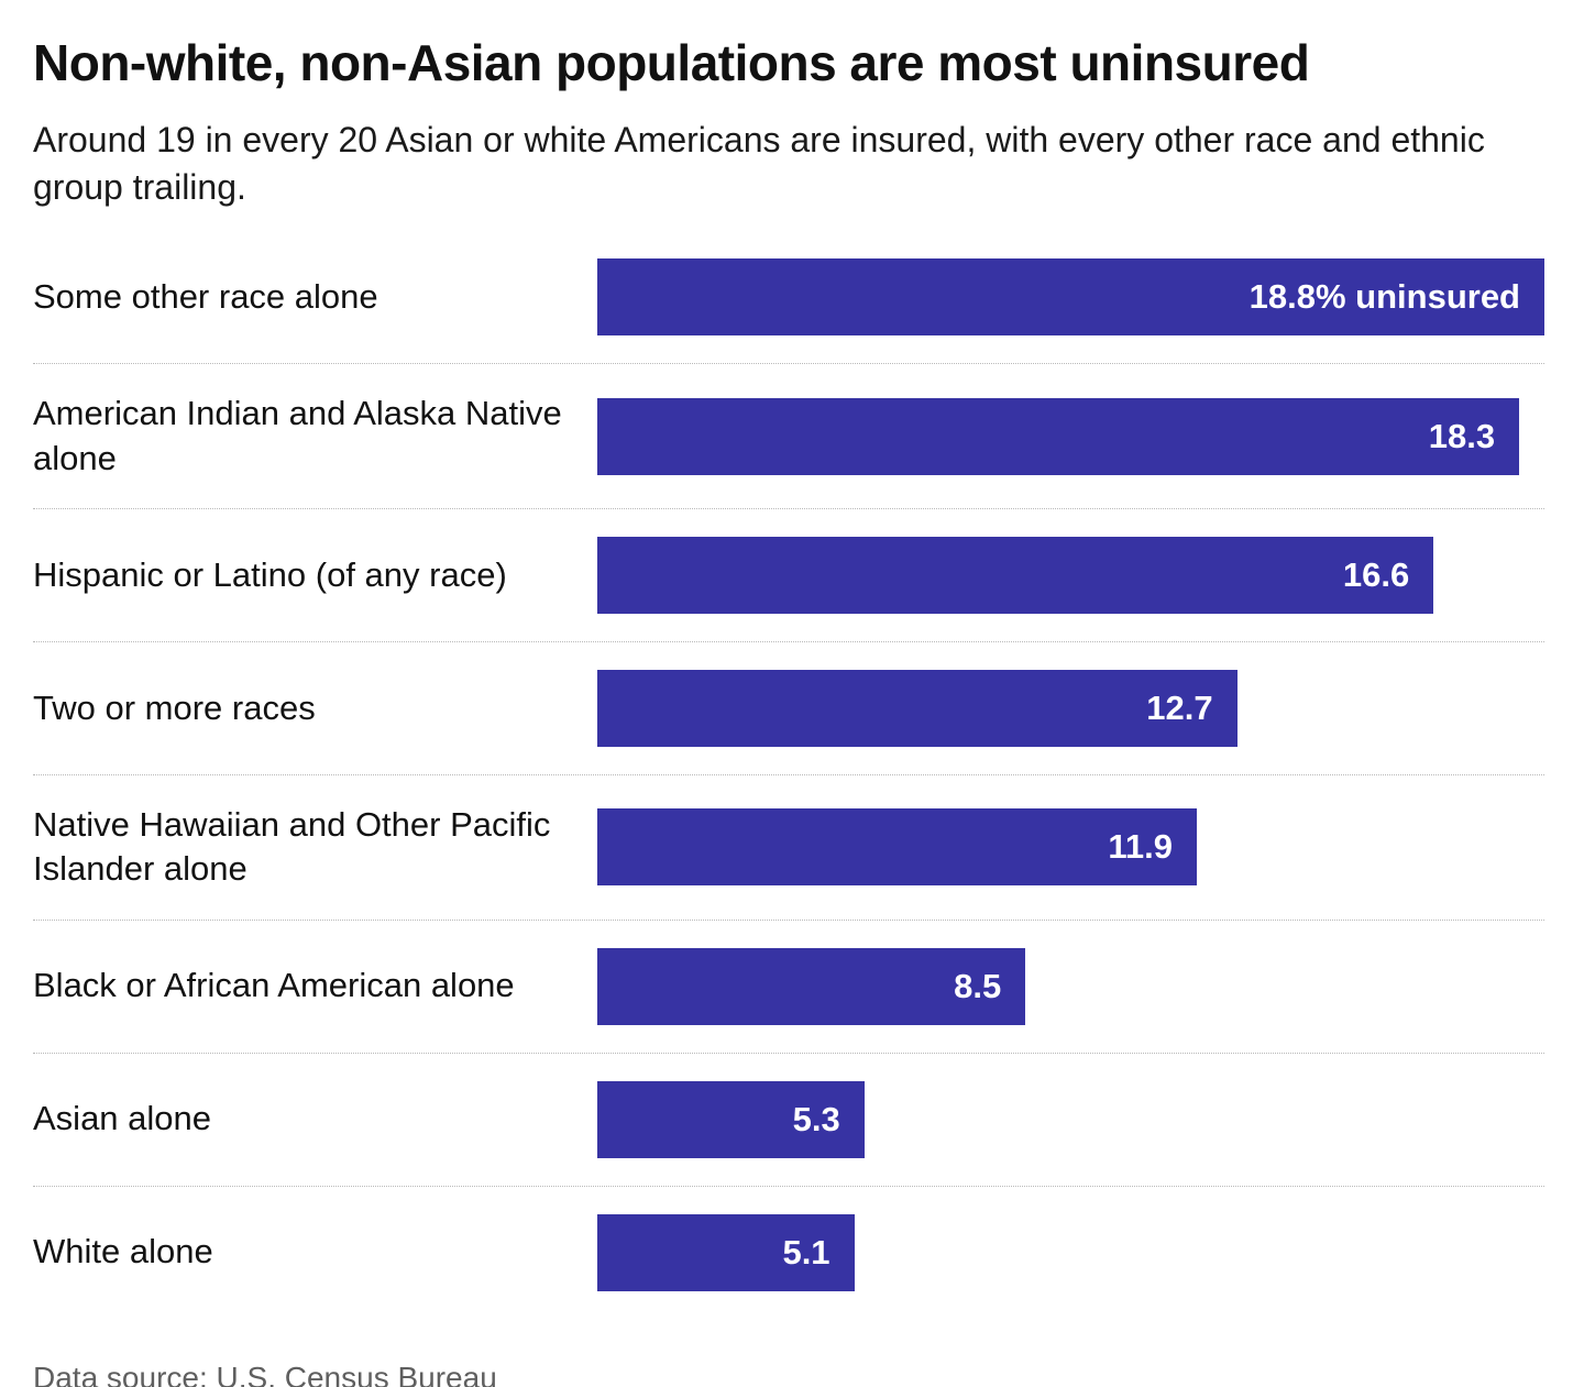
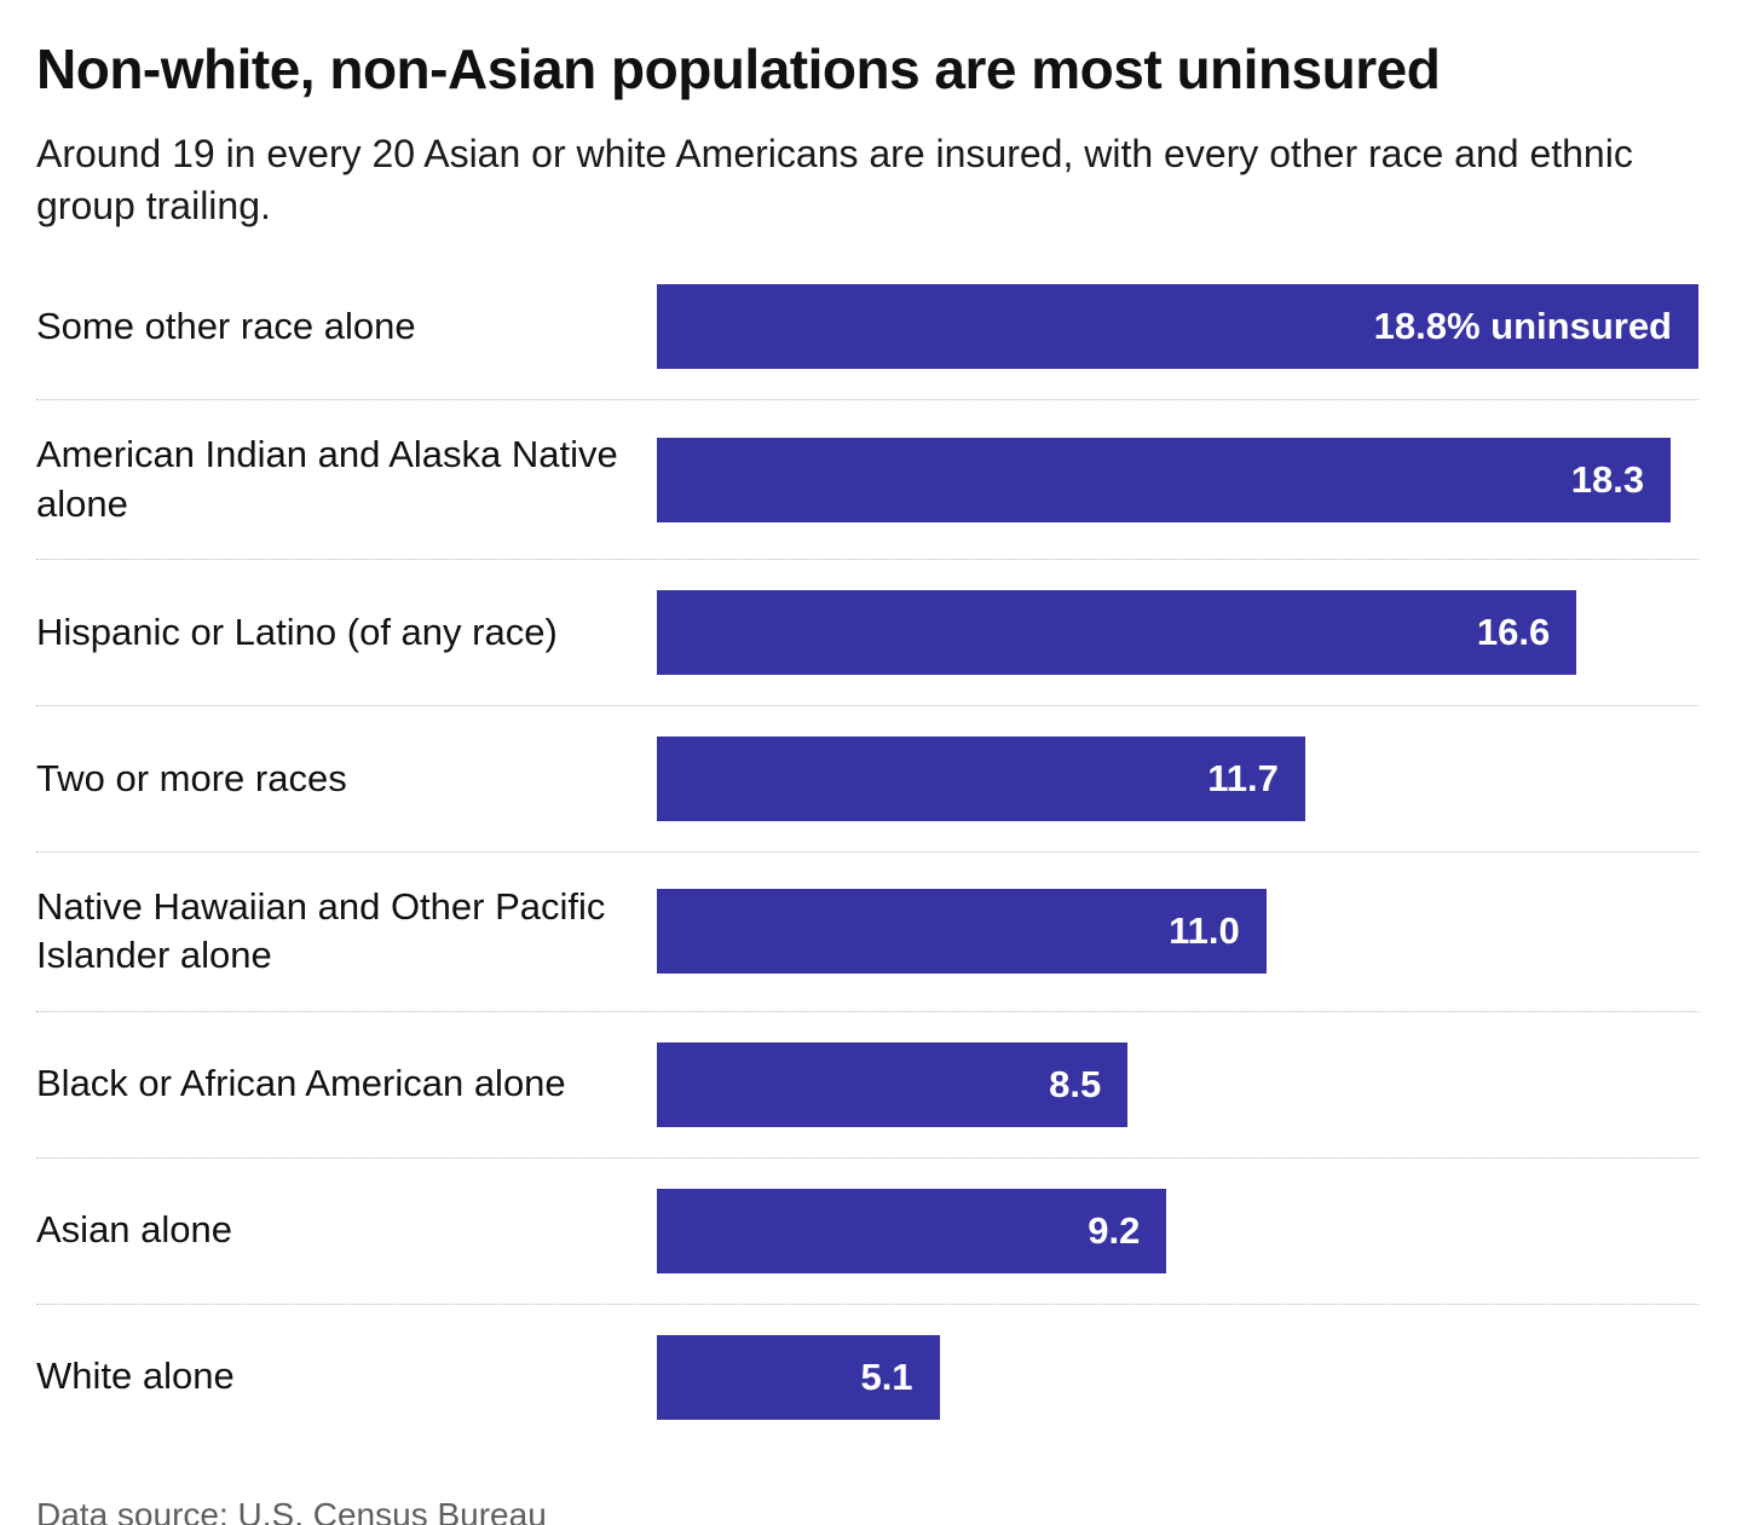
Two or more races: 12.7 -> 11.7
Native Hawaiian and Other Pacific Islander alone: 11.9 -> 11.0
Asian alone: 5.3 -> 9.2
